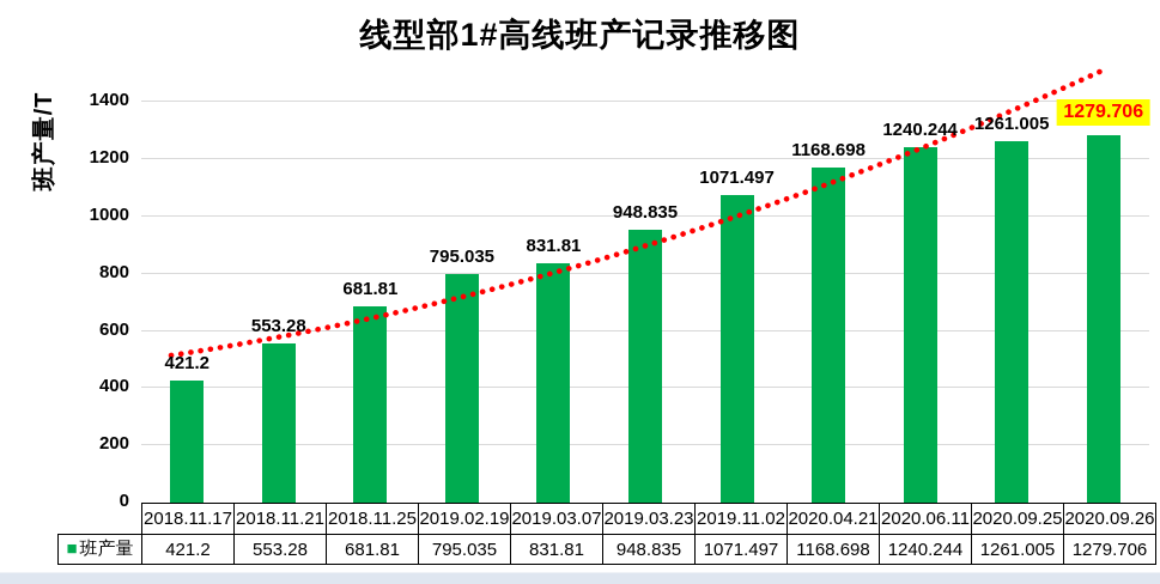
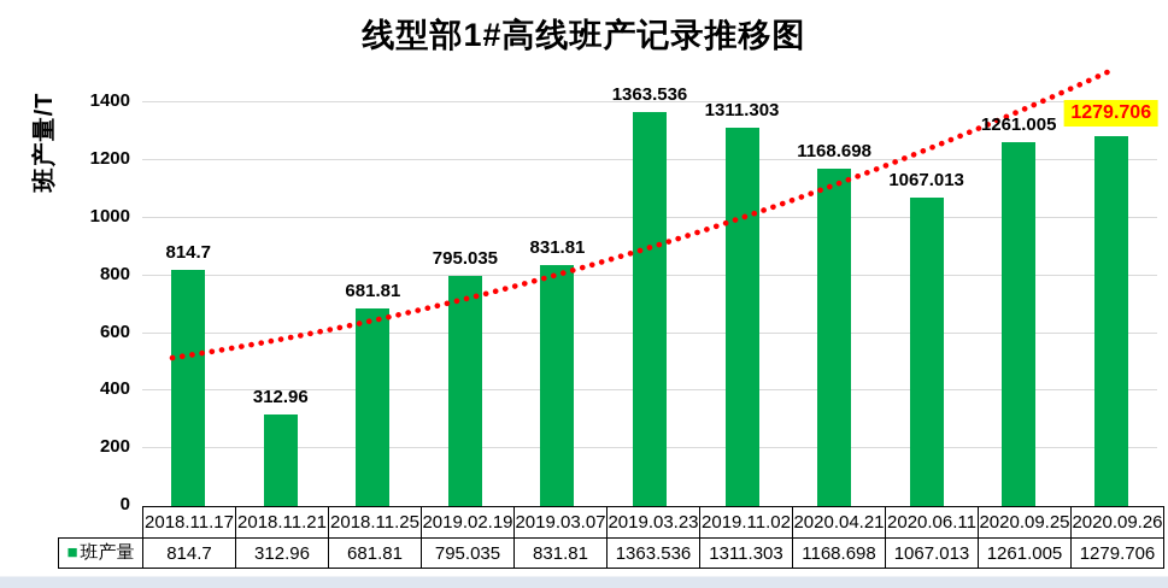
2018.11.17: 421.2 -> 814.7
2018.11.21: 553.28 -> 312.96
2019.03.23: 948.835 -> 1363.536
2019.11.02: 1071.497 -> 1311.303
2020.06.11: 1240.244 -> 1067.013
